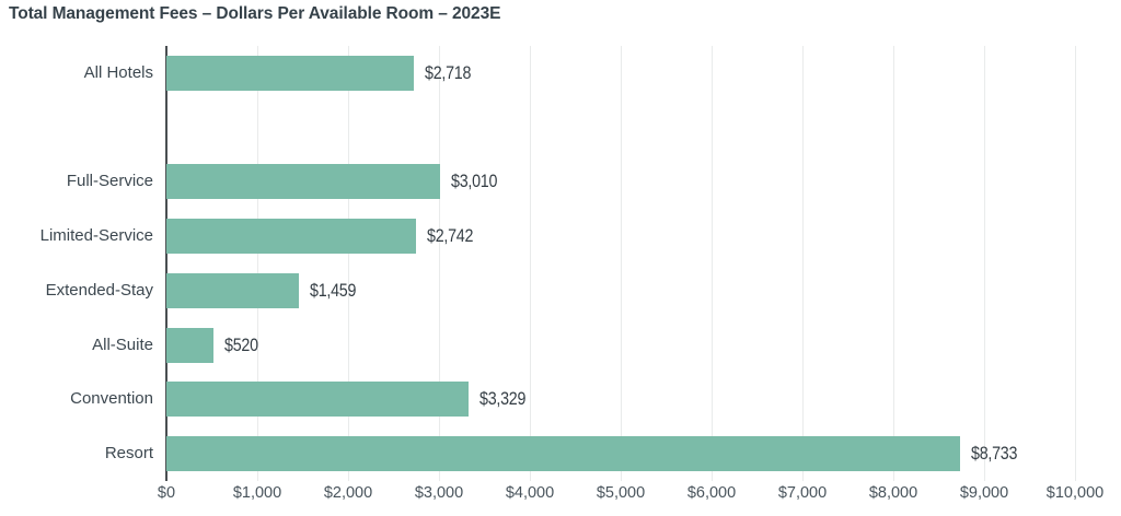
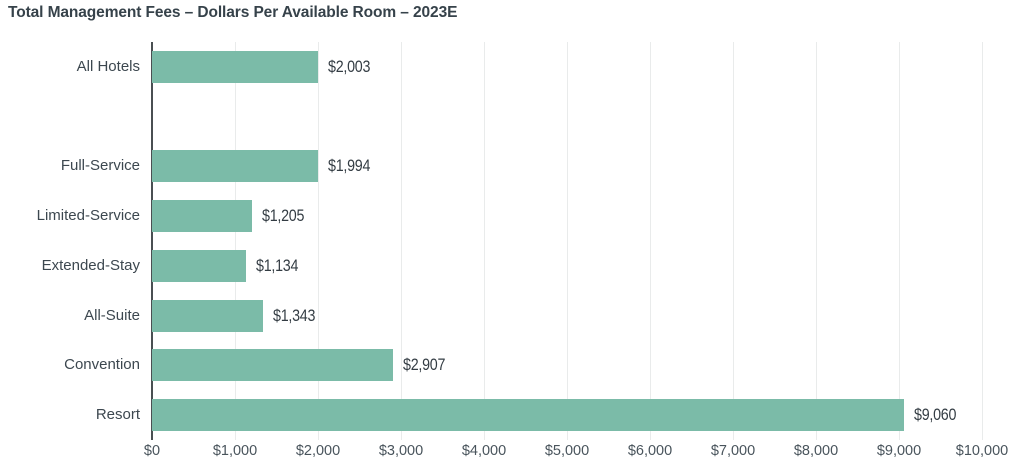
All Hotels: $2,718 -> $2,003
Full-Service: $3,010 -> $1,994
Limited-Service: $2,742 -> $1,205
Extended-Stay: $1,459 -> $1,134
All-Suite: $520 -> $1,343
Convention: $3,329 -> $2,907
Resort: $8,733 -> $9,060
